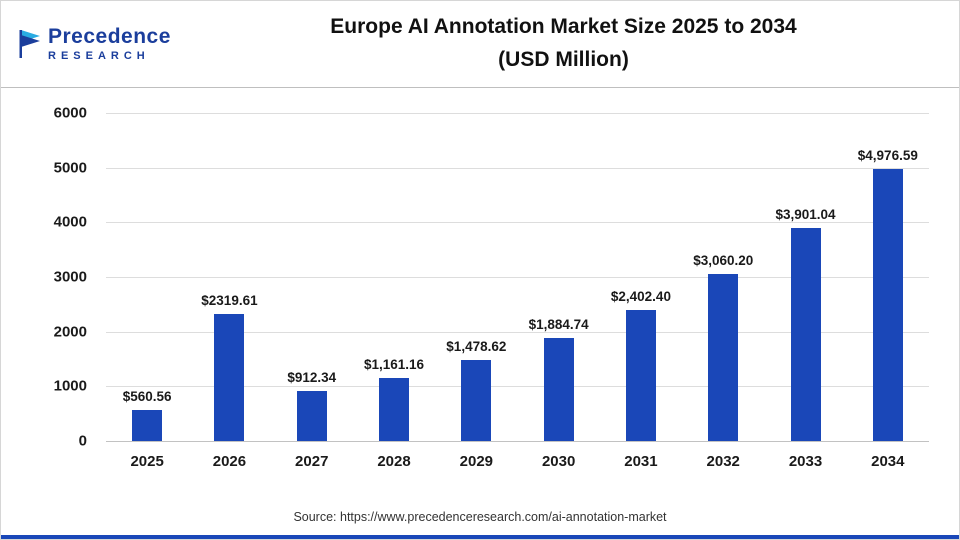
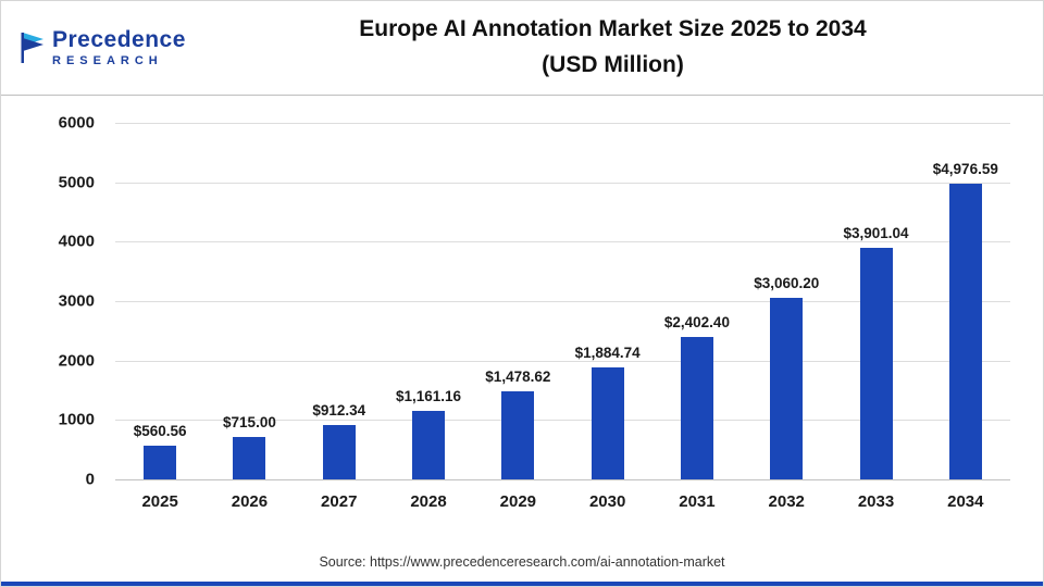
2026: $2319.61 -> $715.00
